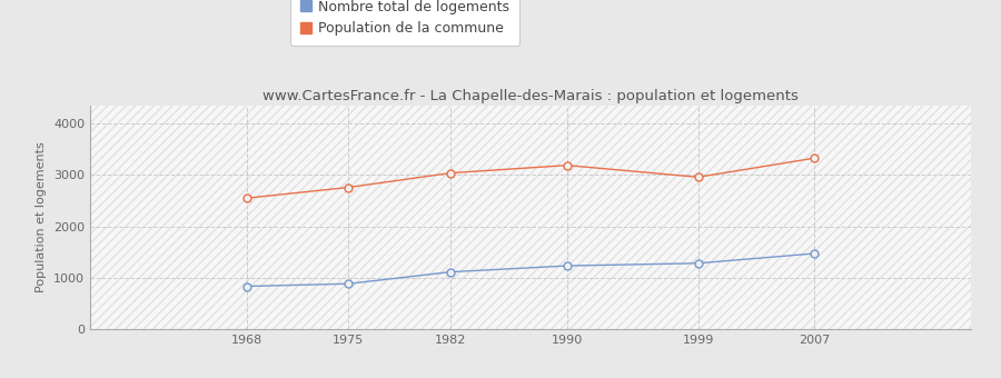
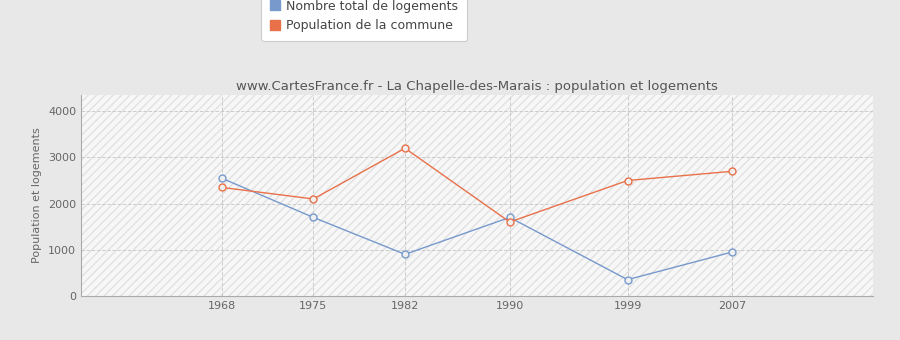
Nombre total de logements/1968: 830 -> 2550
Population de la commune/1968: 2550 -> 2350
Nombre total de logements/1975: 880 -> 1700
Population de la commune/1975: 2760 -> 2100
Nombre total de logements/1982: 1110 -> 900
Population de la commune/1982: 3040 -> 3200
Nombre total de logements/1990: 1230 -> 1700
Population de la commune/1990: 3190 -> 1600
Nombre total de logements/1999: 1280 -> 350
Population de la commune/1999: 2960 -> 2500
Nombre total de logements/2007: 1470 -> 950
Population de la commune/2007: 3330 -> 2700
